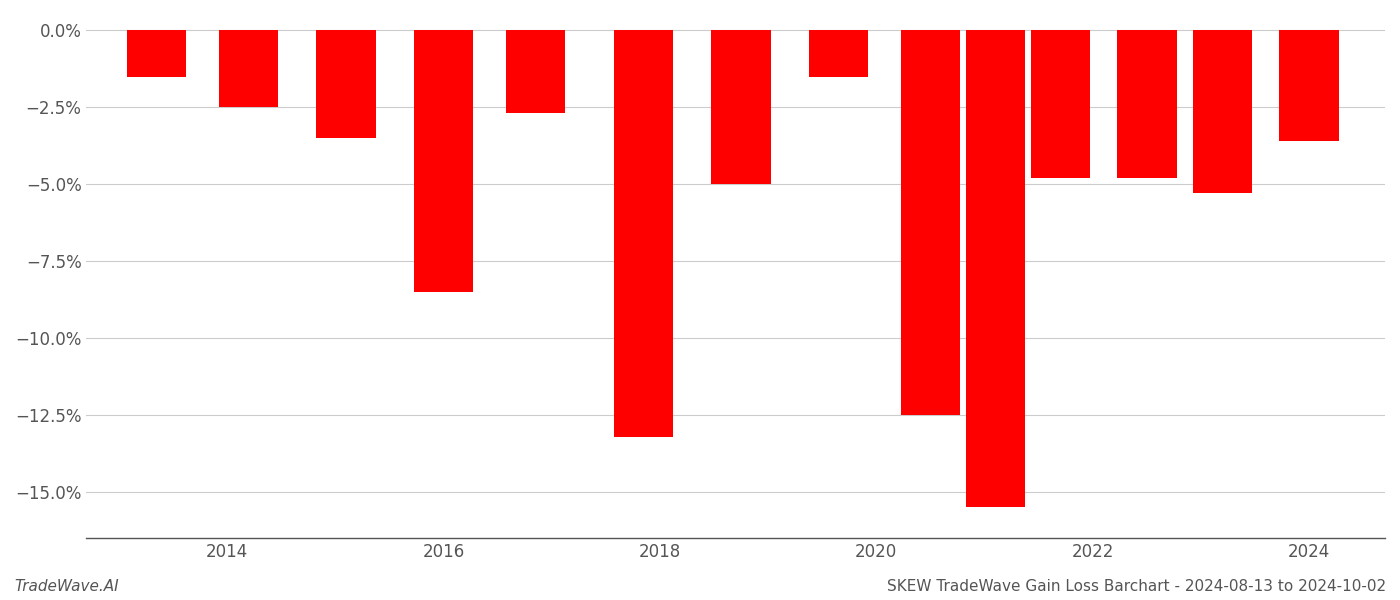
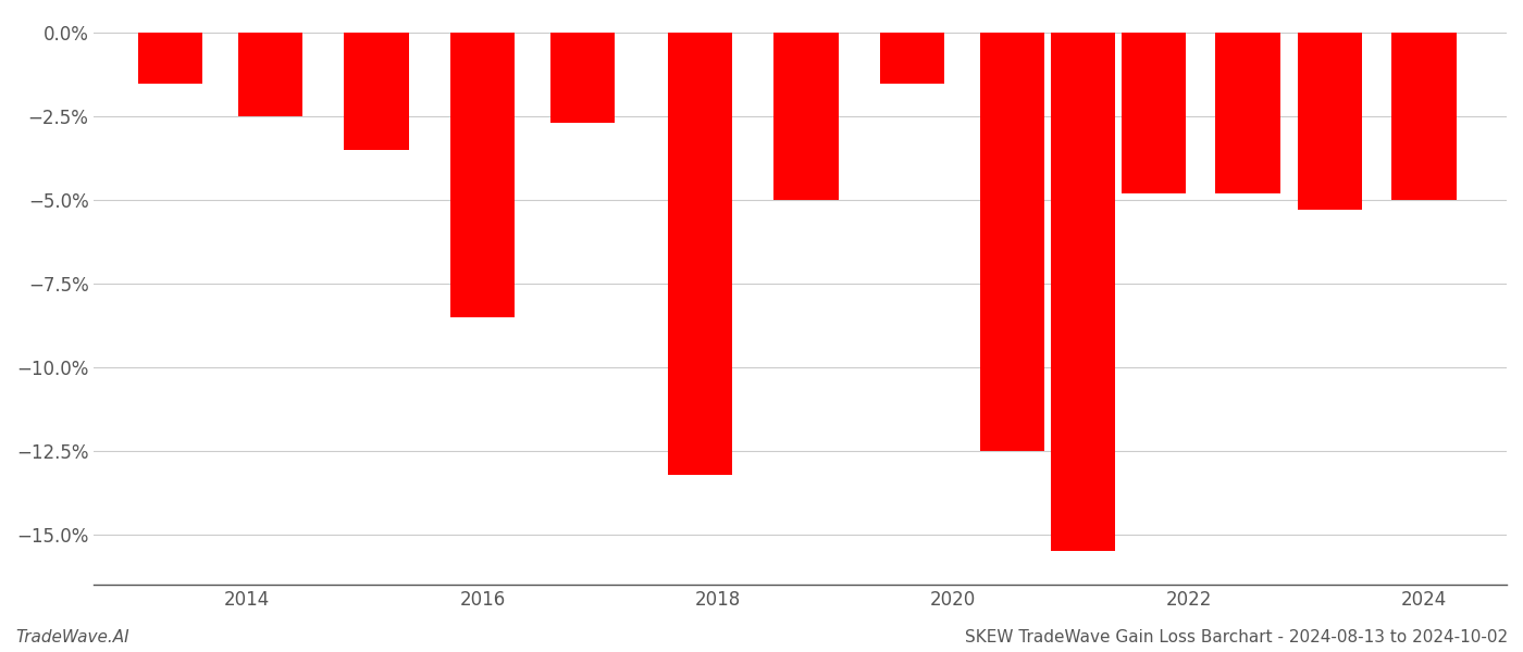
2024: -3.6% -> -5.0%
